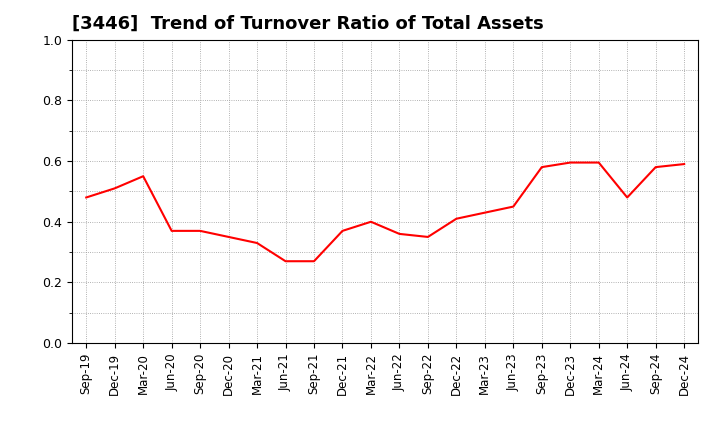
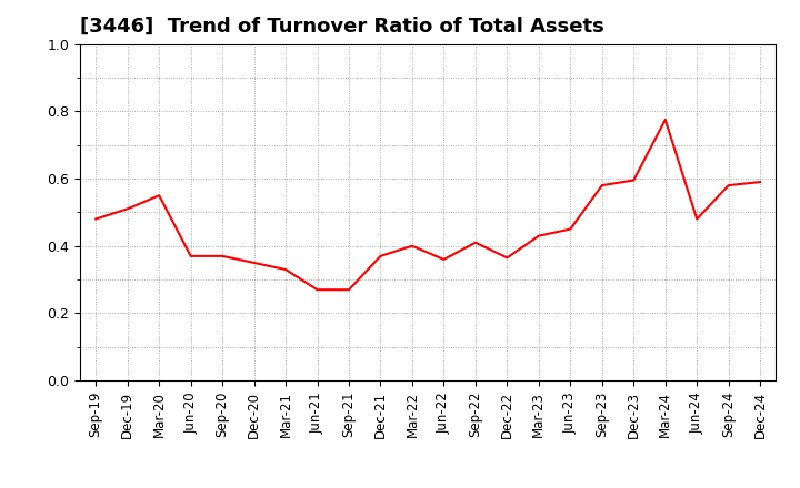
Sep-22: 0.350 -> 0.410
Dec-22: 0.410 -> 0.365
Mar-24: 0.595 -> 0.775
